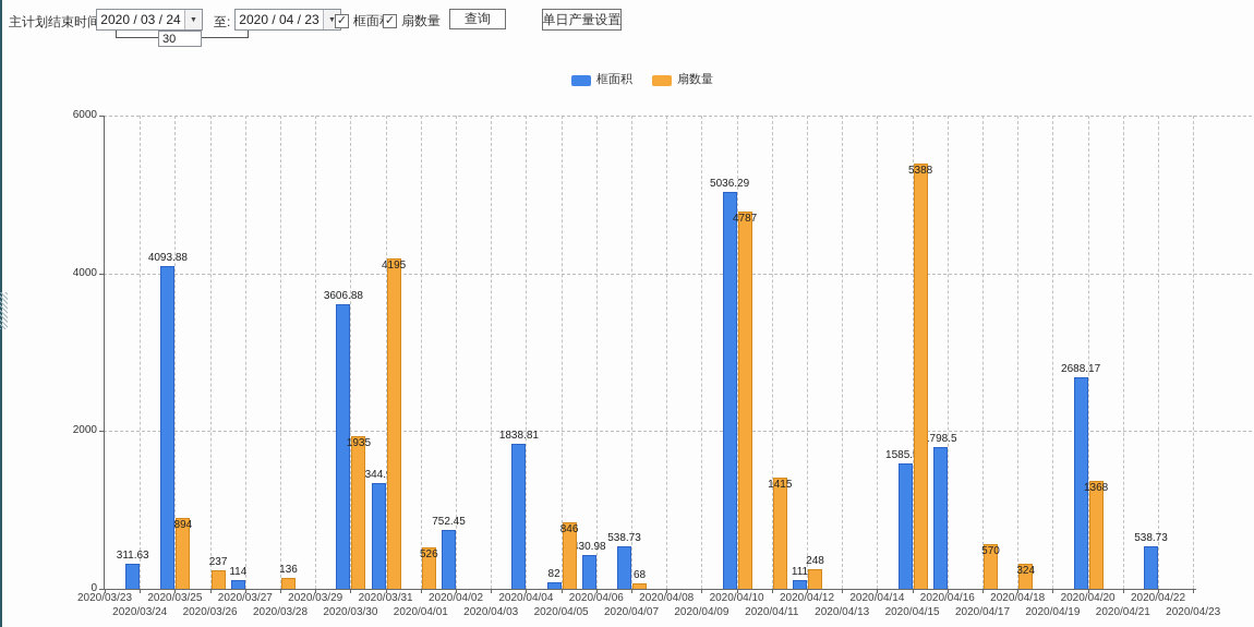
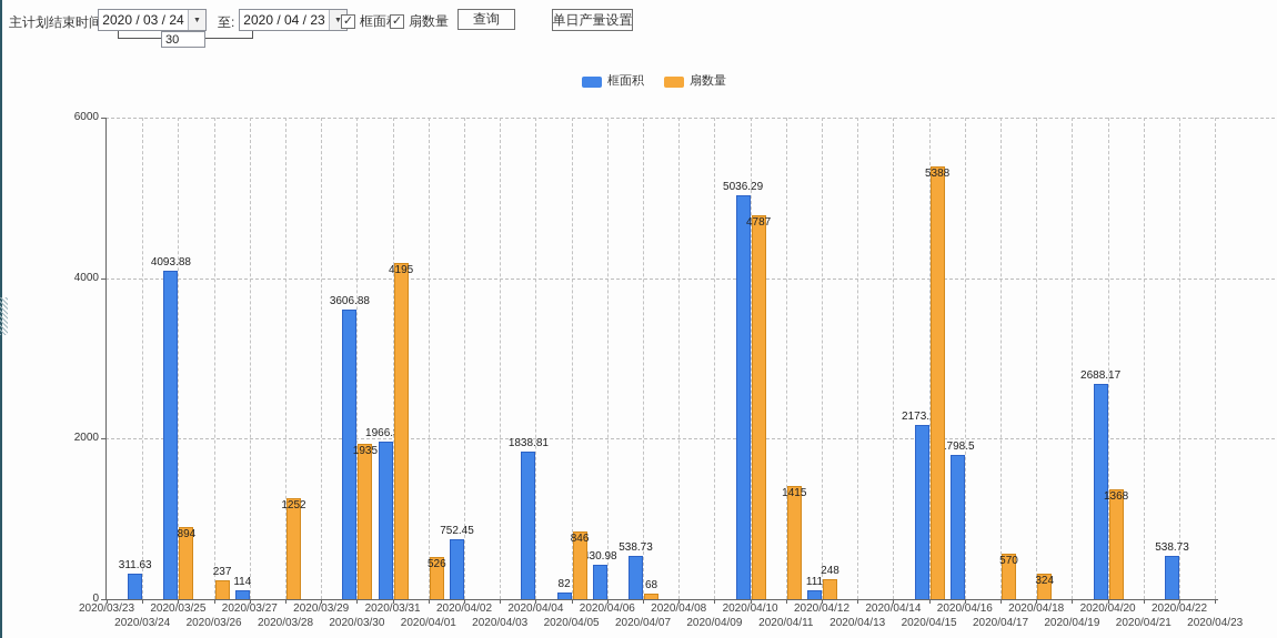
扇数量/2020/03/28: 136 -> 1252
框面积/2020/03/31: 1344.95 -> 1966.35
框面积/2020/04/15: 1585.96 -> 2173.15
